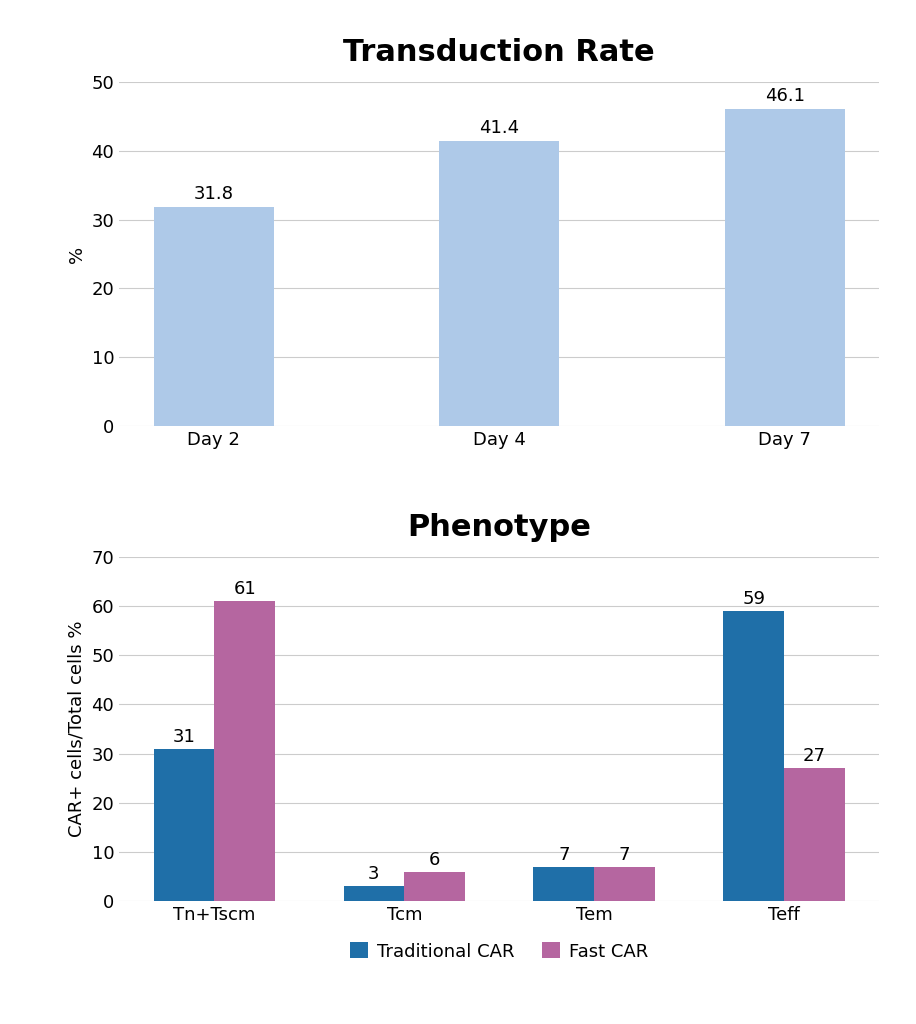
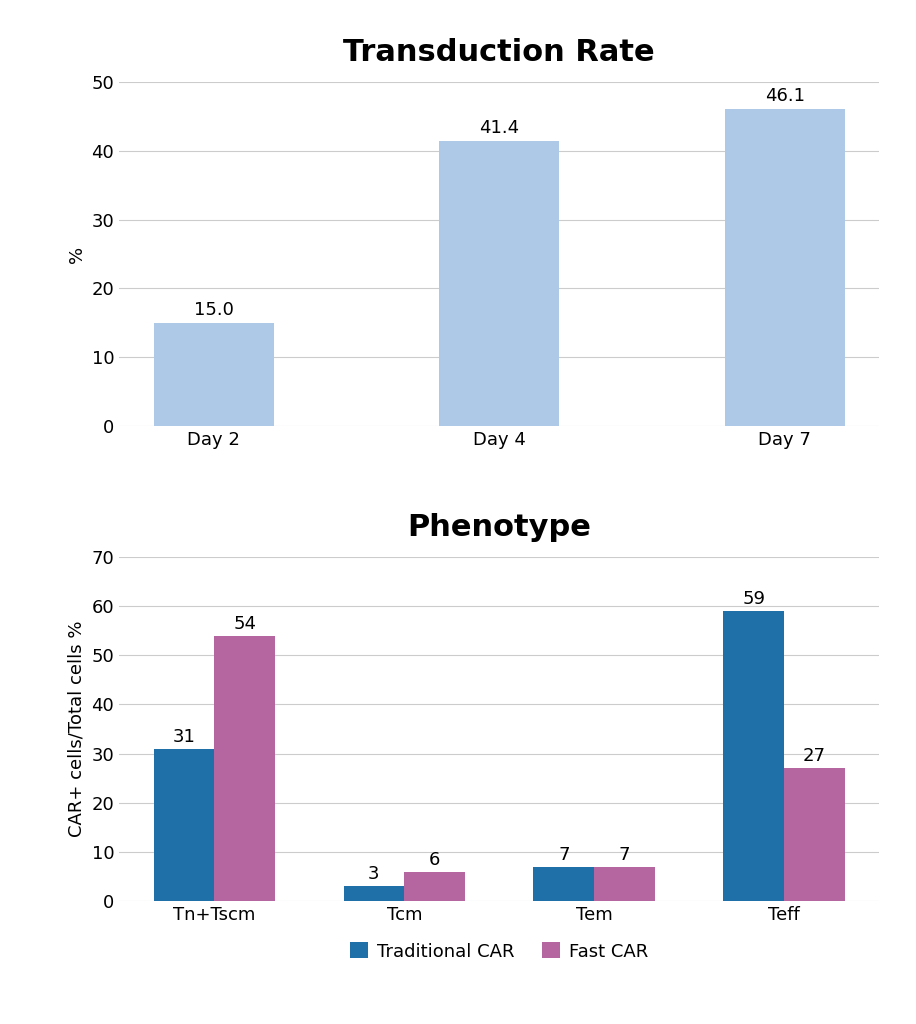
Transduction Rate/Day 2: 31.8 -> 15.0
Phenotype/Fast CAR/Tn+Tscm: 61 -> 54
